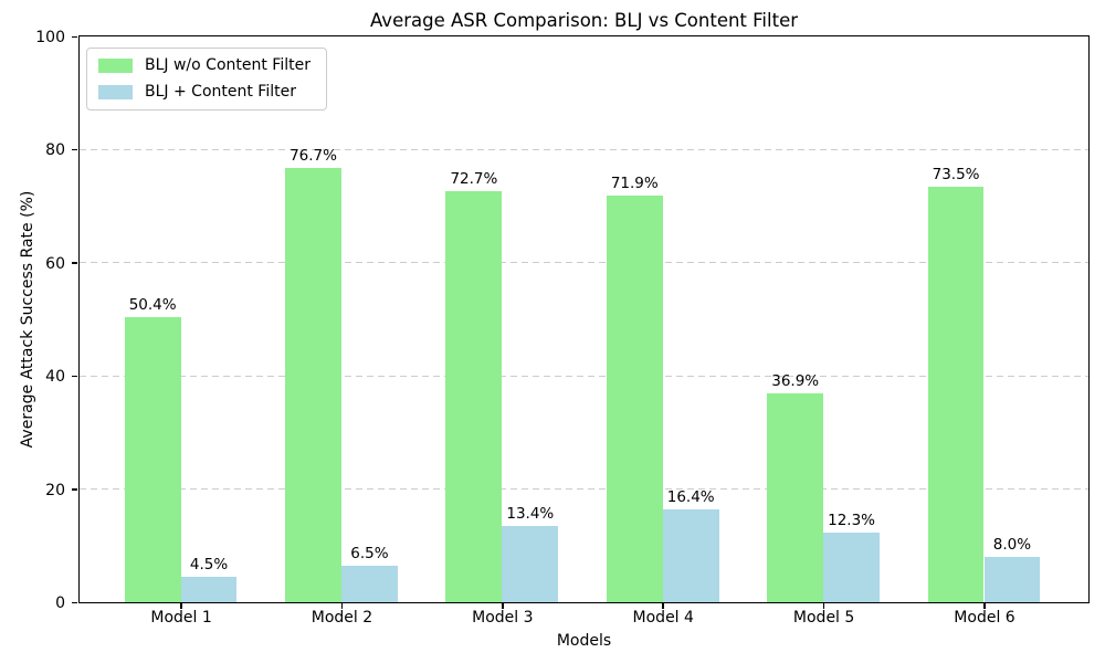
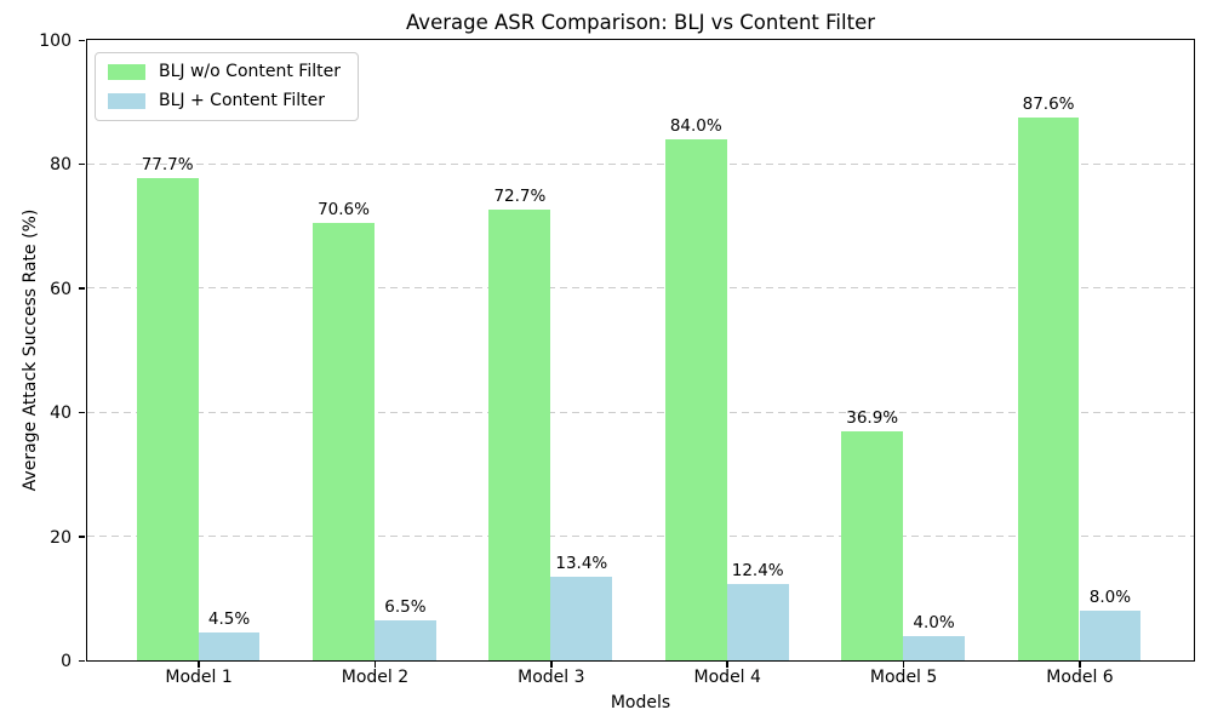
BLJ w/o Content Filter/Model 1: 50.4% -> 77.7%
BLJ w/o Content Filter/Model 2: 76.7% -> 70.6%
BLJ w/o Content Filter/Model 4: 71.9% -> 84.0%
BLJ + Content Filter/Model 4: 16.4% -> 12.4%
BLJ + Content Filter/Model 5: 12.3% -> 4.0%
BLJ w/o Content Filter/Model 6: 73.5% -> 87.6%
